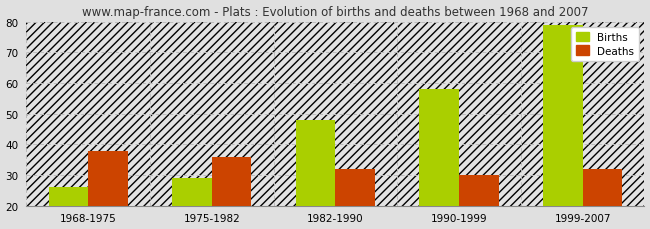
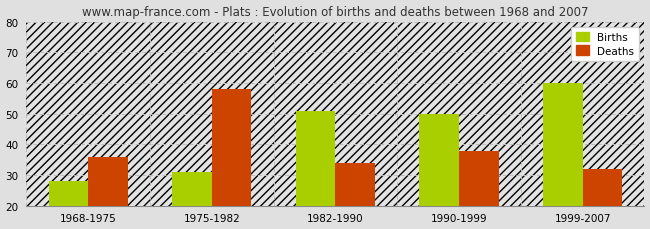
Births/1968-1975: 26 -> 28
Deaths/1968-1975: 38 -> 36
Births/1975-1982: 29 -> 31
Deaths/1975-1982: 36 -> 58
Births/1982-1990: 48 -> 51
Deaths/1982-1990: 32 -> 34
Births/1990-1999: 58 -> 50
Deaths/1990-1999: 30 -> 38
Births/1999-2007: 79 -> 60
